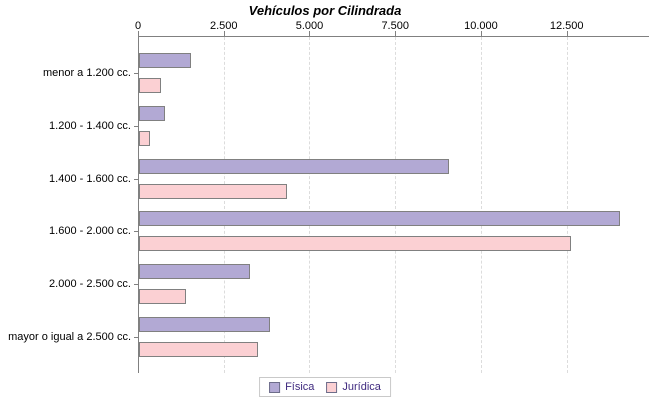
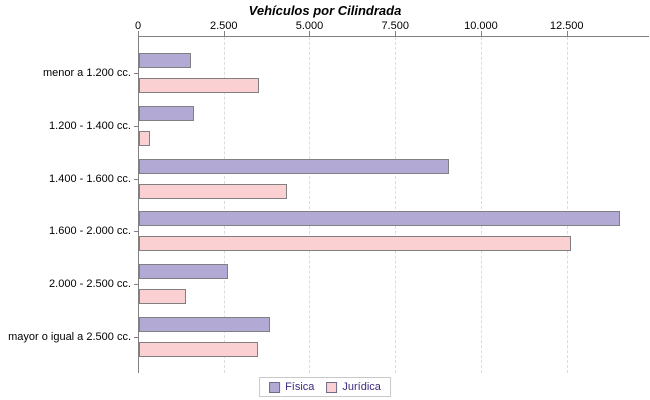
Jurídica/menor a 1.200 cc.: 600 -> 3500
Física/1.200 - 1.400 cc.: 800 -> 1600
Física/2.000 - 2.500 cc.: 3200 -> 2600
